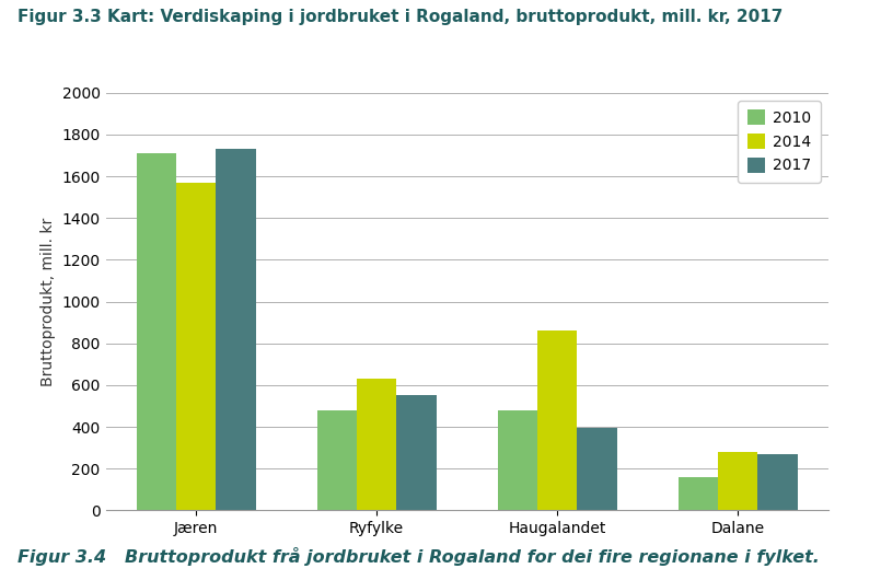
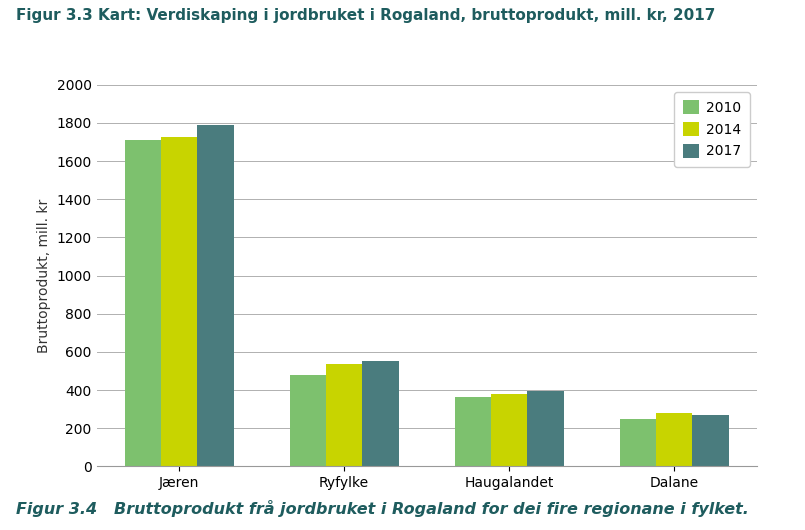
2014/Jæren: 1570 -> 1720
2017/Jæren: 1730 -> 1790
2014/Ryfylke: 630 -> 540
2010/Haugalandet: 480 -> 360
2014/Haugalandet: 860 -> 380
2010/Dalane: 160 -> 250
